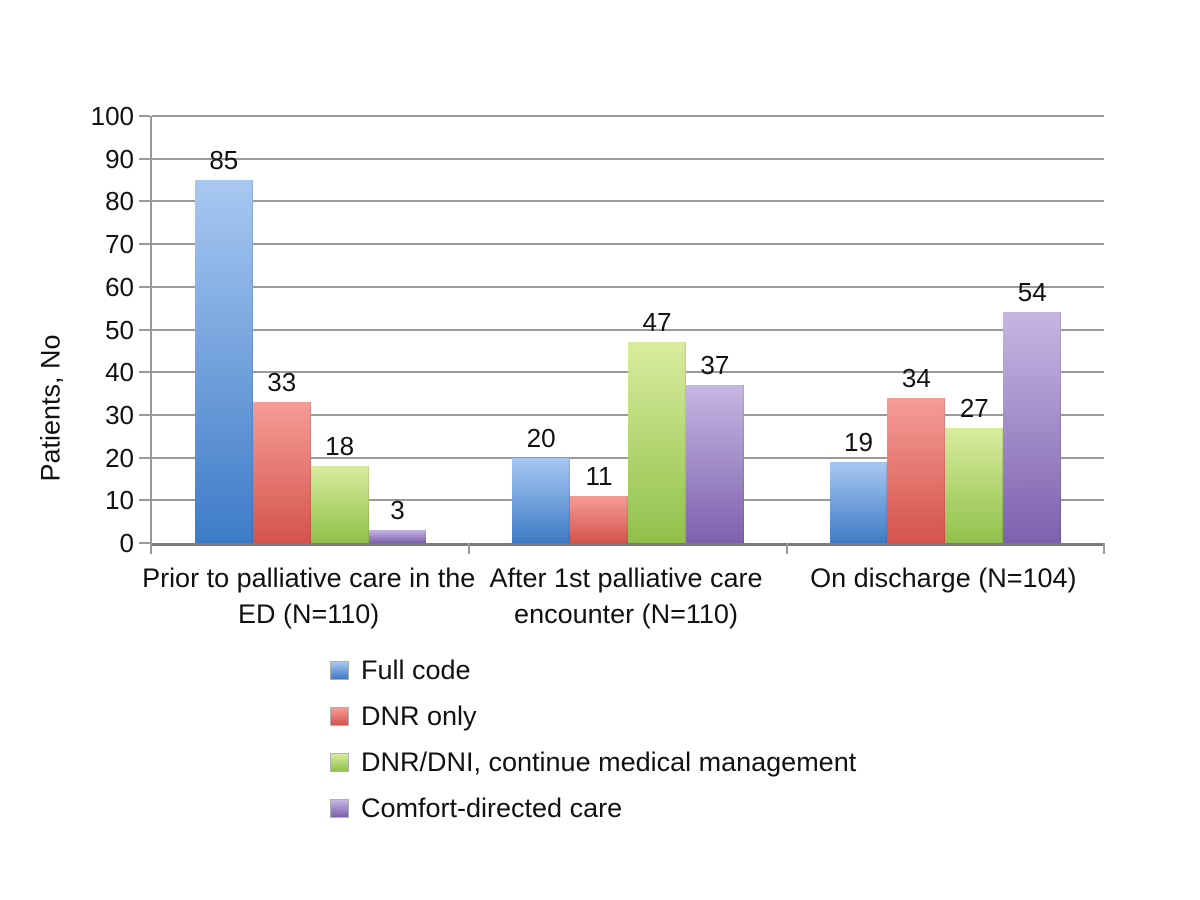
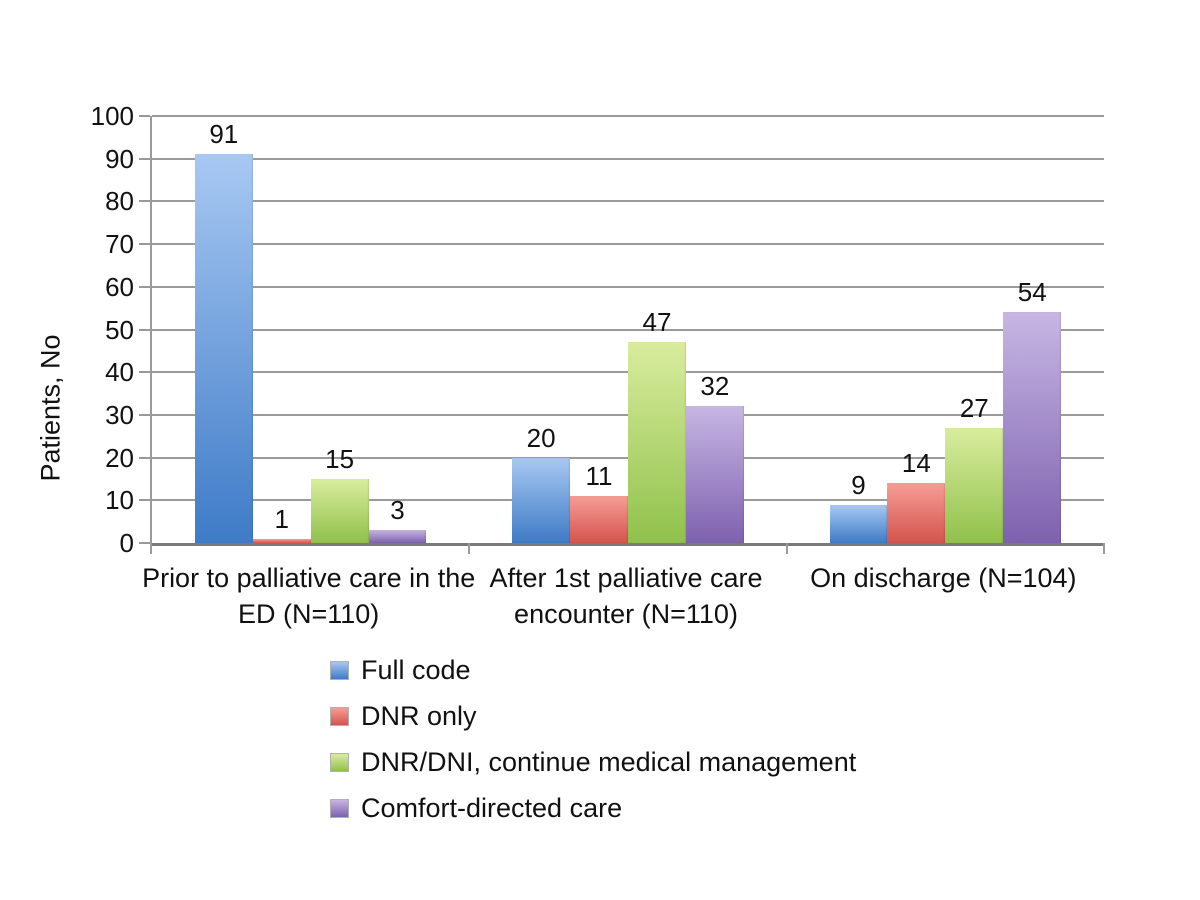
Full code/Prior to palliative care in the ED (N=110): 85 -> 91
DNR only/Prior to palliative care in the ED (N=110): 33 -> 1
DNR/DNI, continue medical management/Prior to palliative care in the ED (N=110): 18 -> 15
Comfort-directed care/After 1st palliative care encounter (N=110): 37 -> 32
Full code/On discharge (N=104): 19 -> 9
DNR only/On discharge (N=104): 34 -> 14
